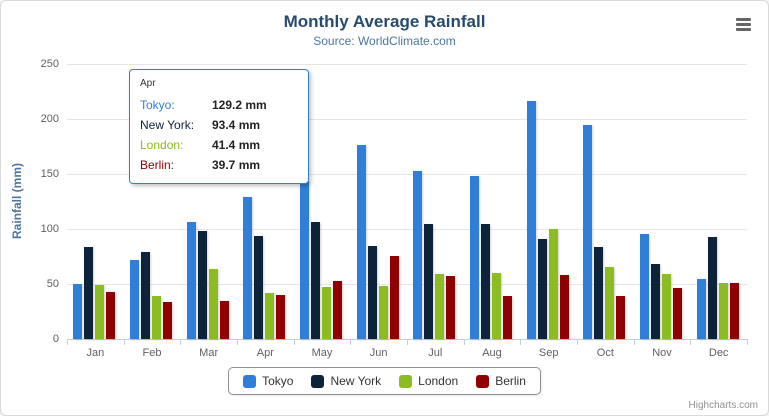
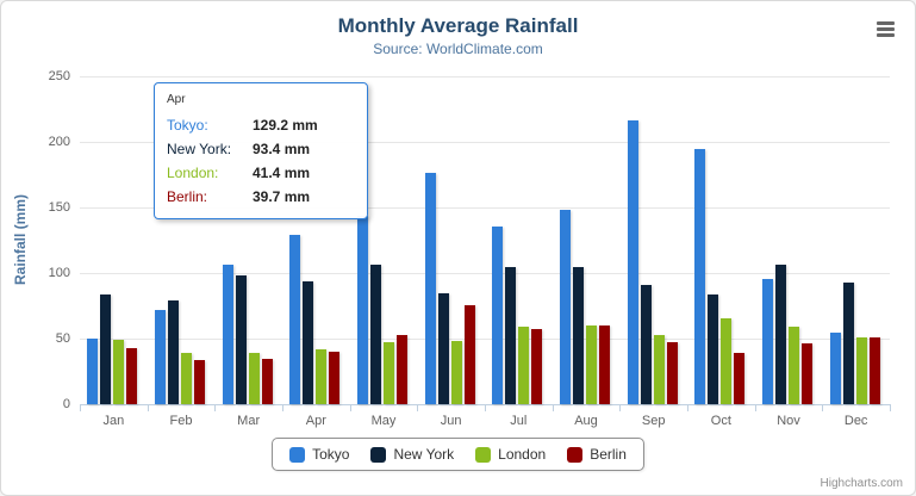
London/Mar: 64 -> 39
Tokyo/Jul: 153 -> 136
Berlin/Aug: 39 -> 60
London/Sep: 100 -> 52
Berlin/Sep: 58 -> 48
New York/Nov: 68 -> 107
